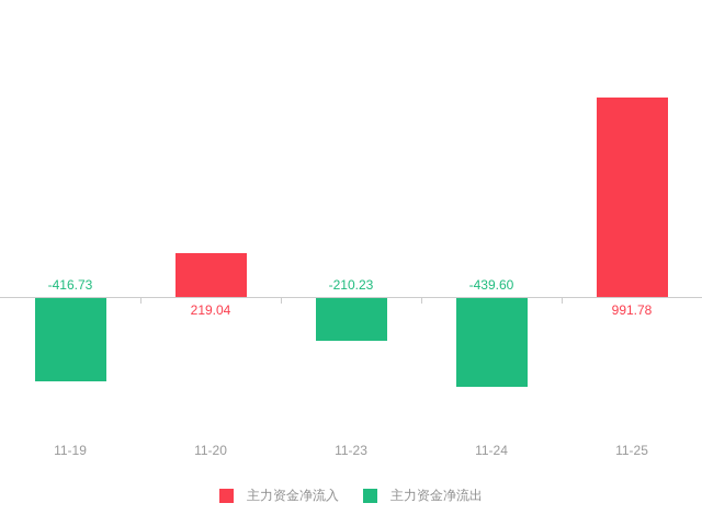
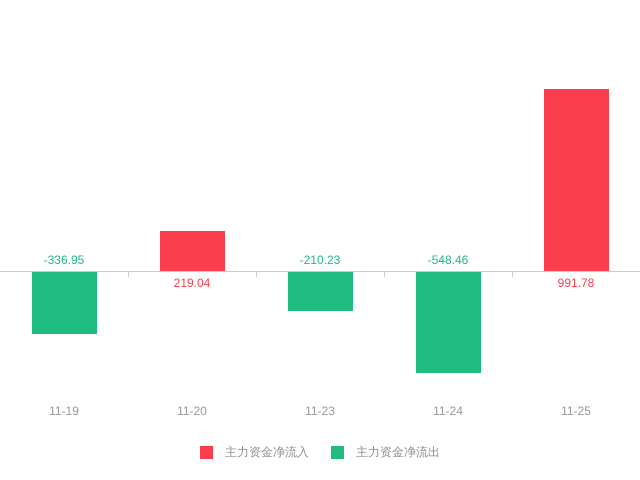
11-19: -416.73 -> -336.95
11-24: -439.60 -> -548.46
